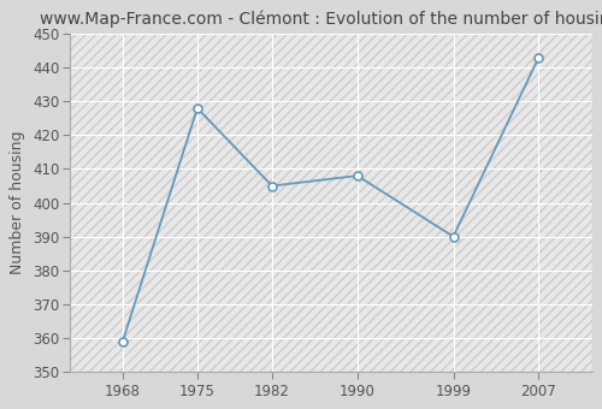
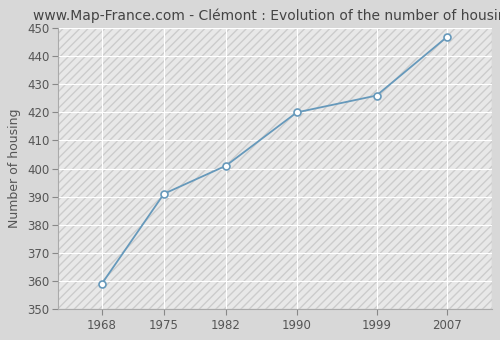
1975: 428 -> 391
1982: 405 -> 401
1990: 408 -> 420
1999: 390 -> 426
2007: 443 -> 447
